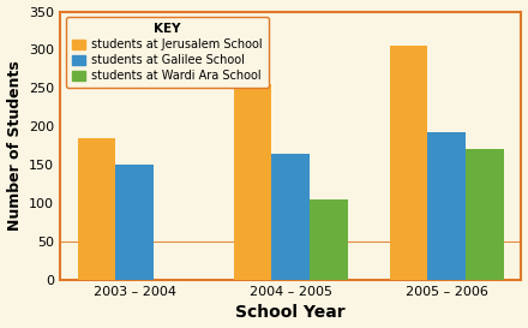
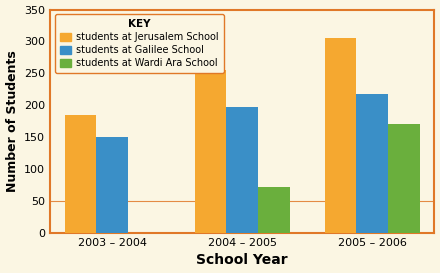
students at Galilee School/2004 – 2005: 165 -> 198
students at Wardi Ara School/2004 – 2005: 105 -> 72
students at Galilee School/2005 – 2006: 193 -> 218
